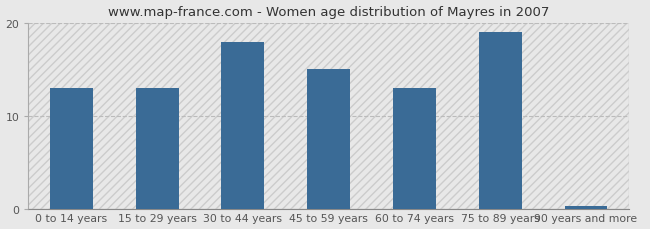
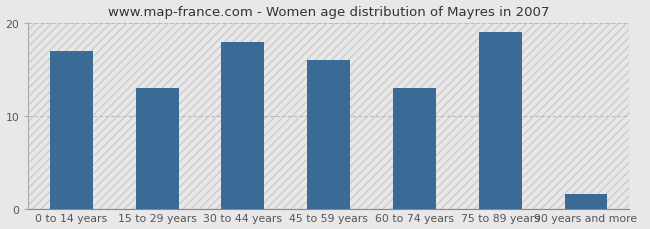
0 to 14 years: 13.0 -> 17.0
45 to 59 years: 15.0 -> 16.0
90 years and more: 0.3 -> 1.6
